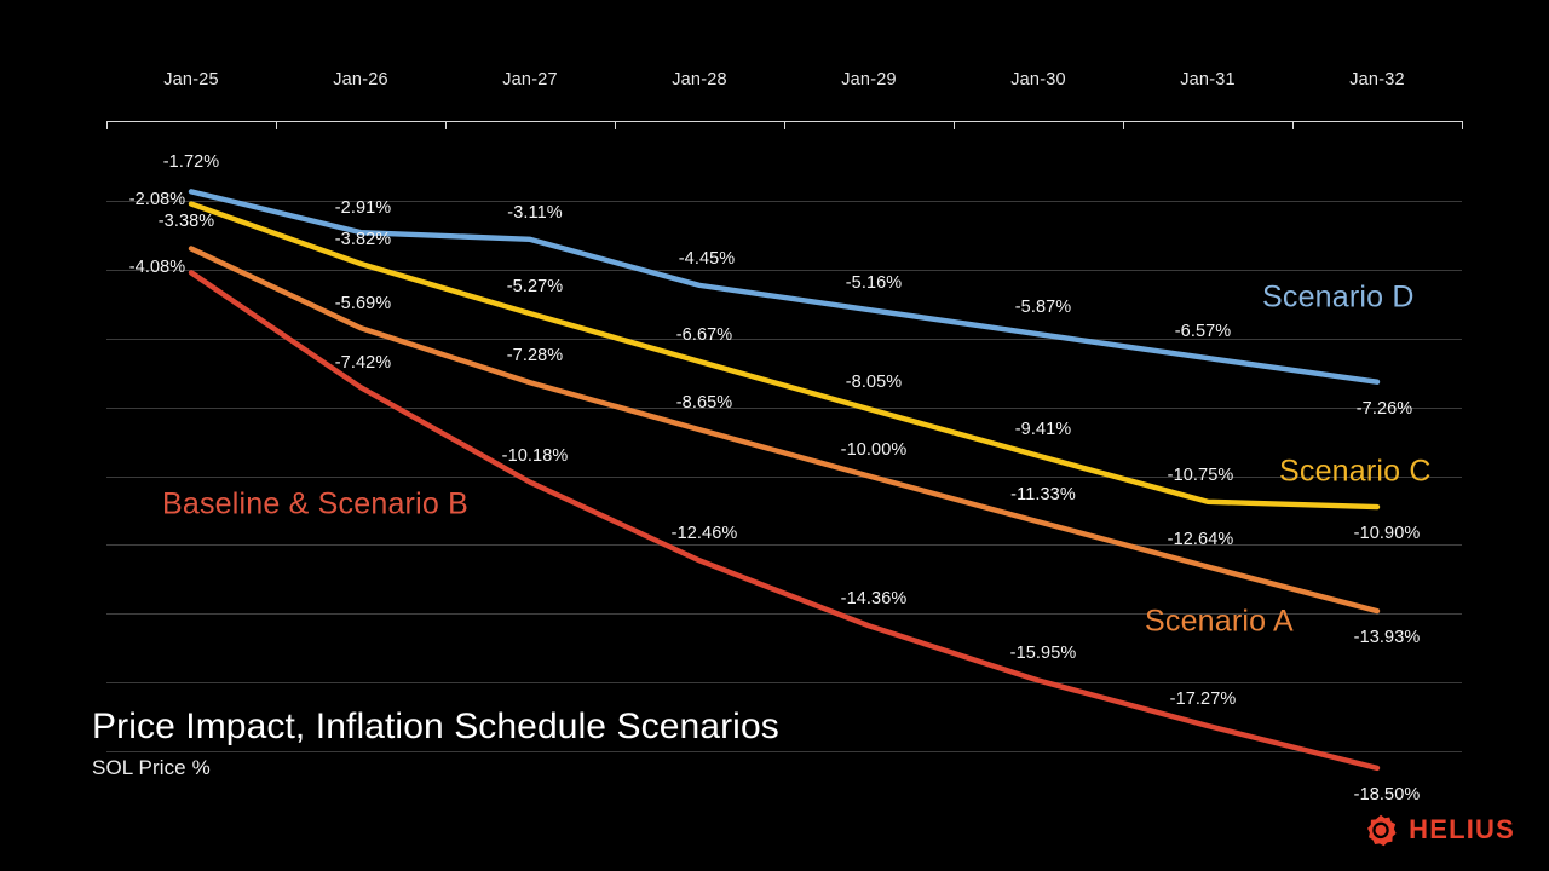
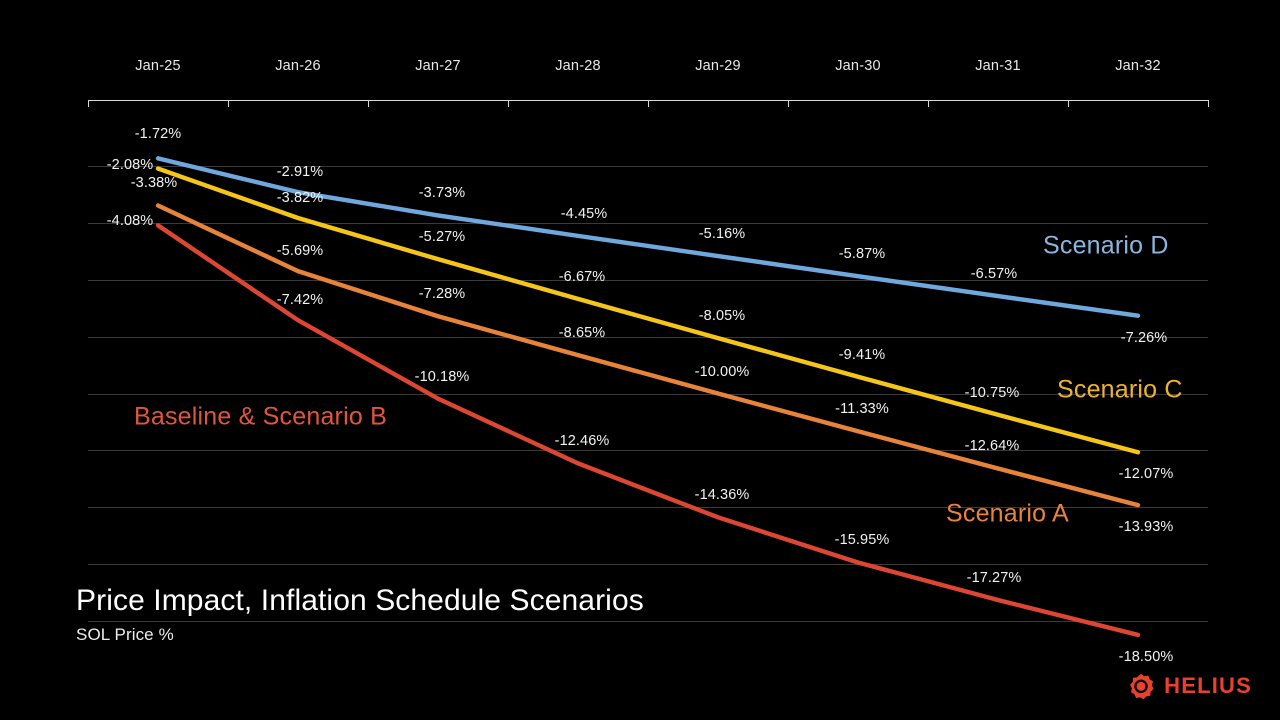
Scenario D/Jan-27: -3.11% -> -3.73%
Scenario C/Jan-32: -10.90% -> -12.07%
